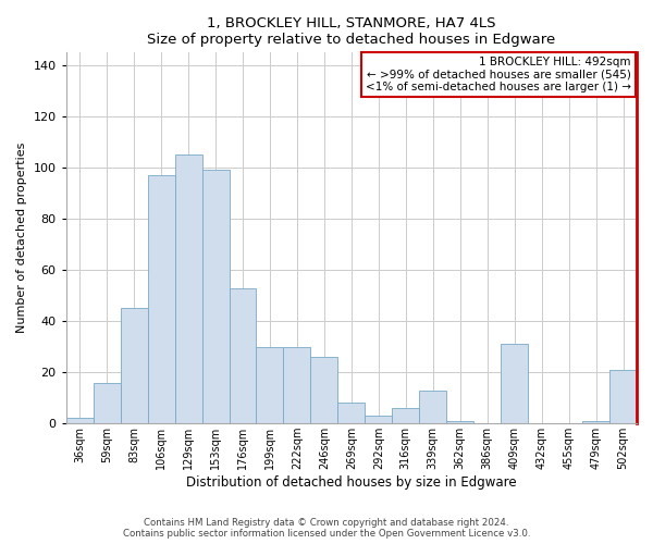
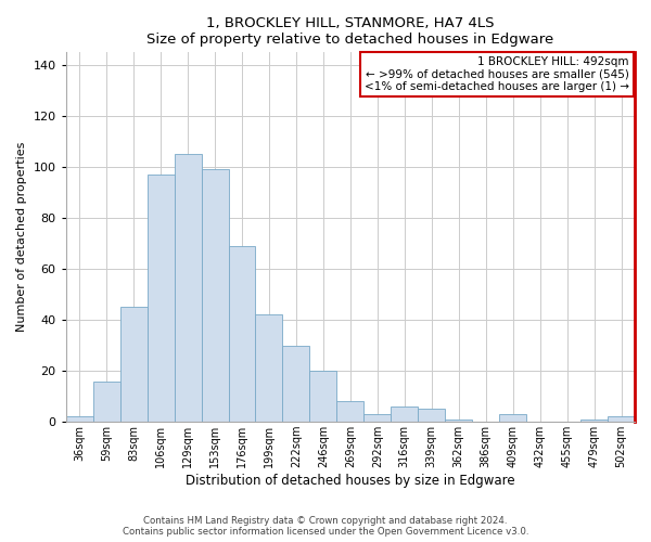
176sqm: 53 -> 69
199sqm: 30 -> 42
246sqm: 26 -> 20
339sqm: 13 -> 5
409sqm: 31 -> 3
502sqm: 21 -> 2
